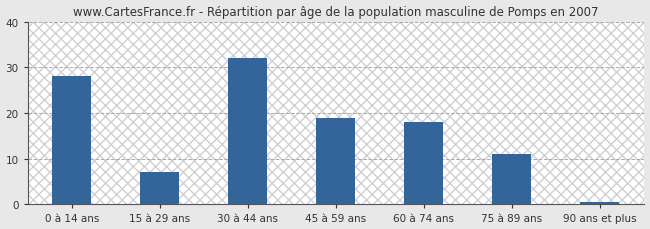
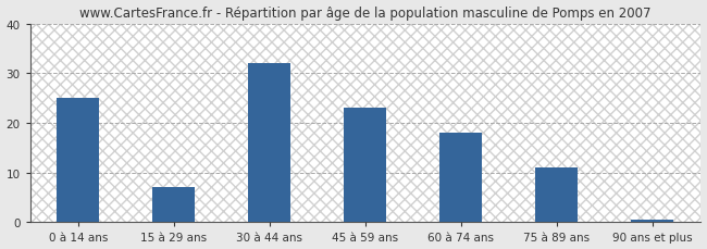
0 à 14 ans: 28.0 -> 25.0
45 à 59 ans: 19.0 -> 23.0
